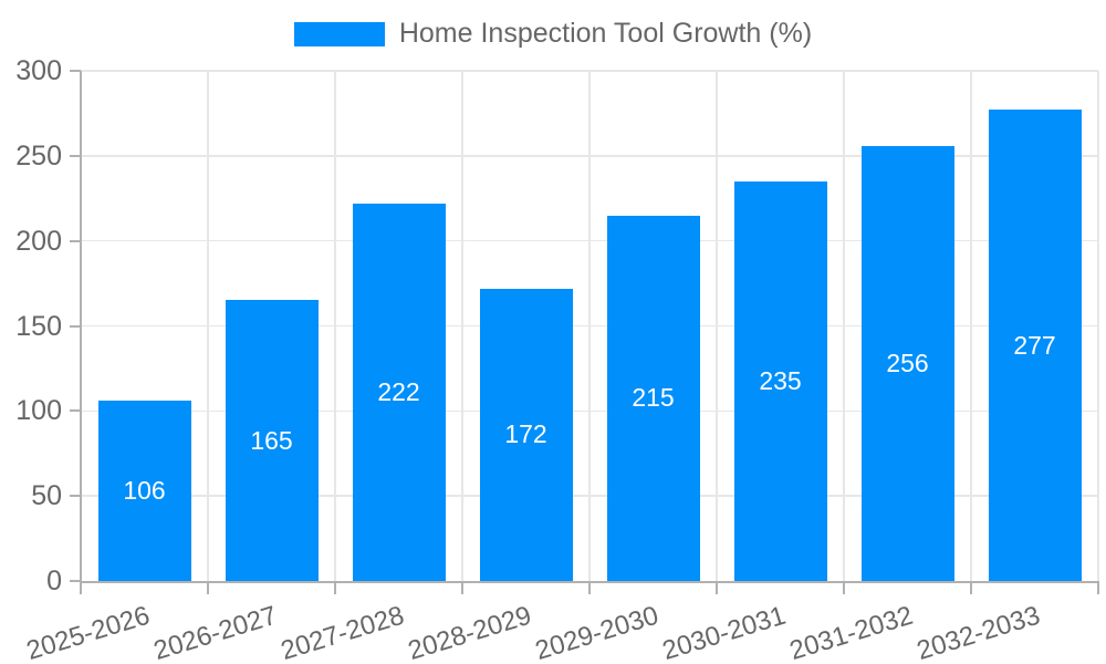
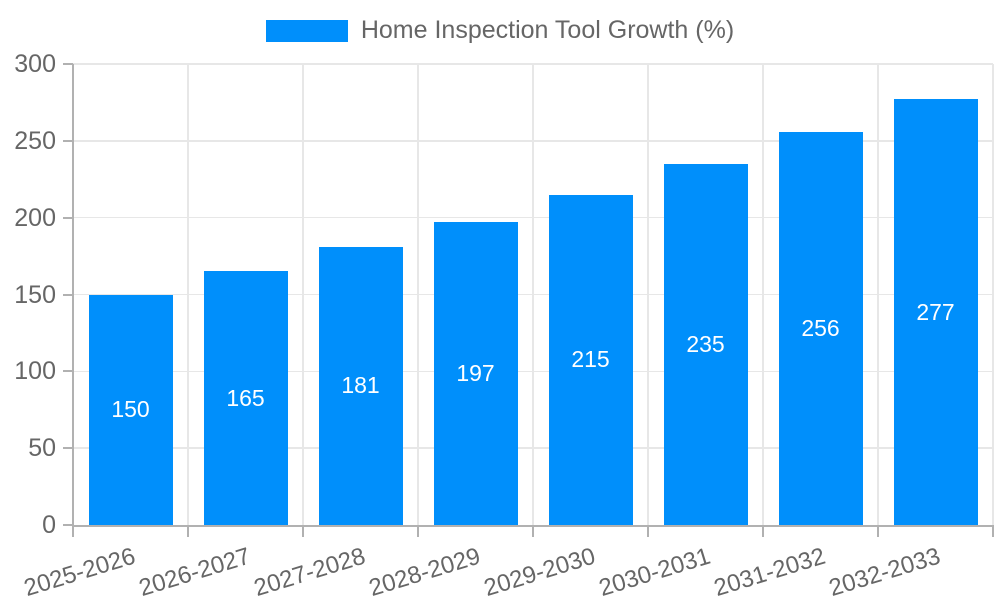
2025-2026: 106 -> 150
2027-2028: 222 -> 181
2028-2029: 172 -> 197
